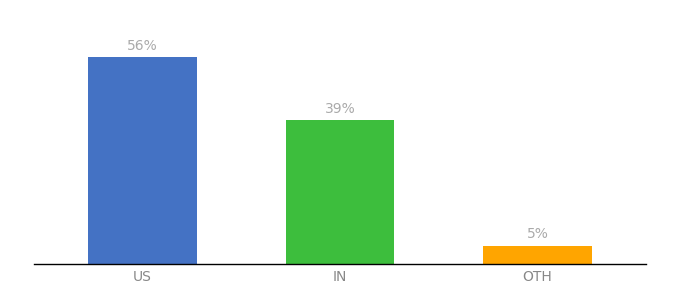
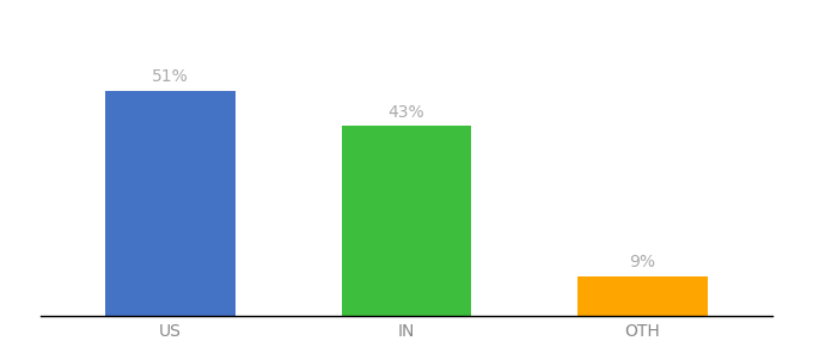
US: 56% -> 51%
IN: 39% -> 43%
OTH: 5% -> 9%
